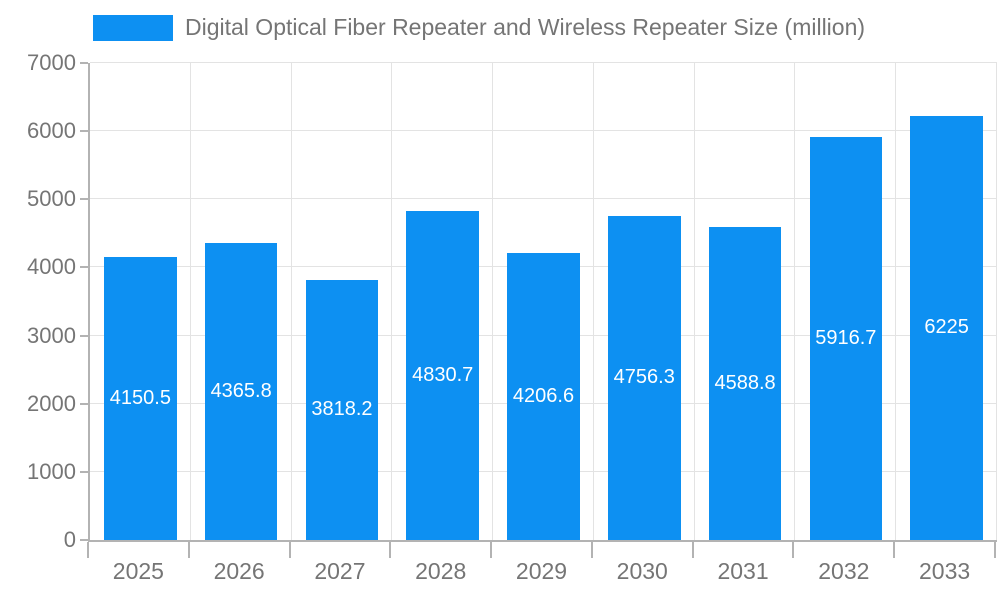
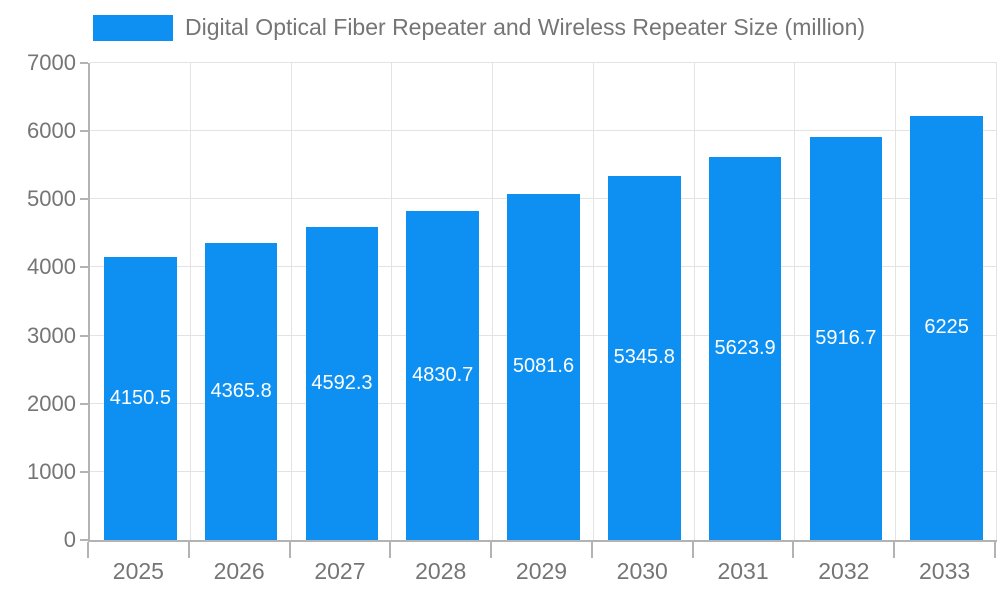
2027: 3818.2 -> 4592.3
2029: 4206.6 -> 5081.6
2030: 4756.3 -> 5345.8
2031: 4588.8 -> 5623.9
